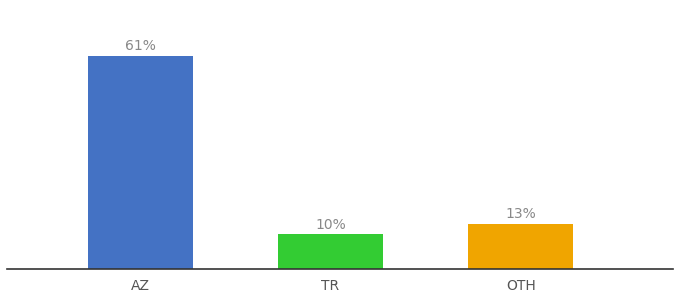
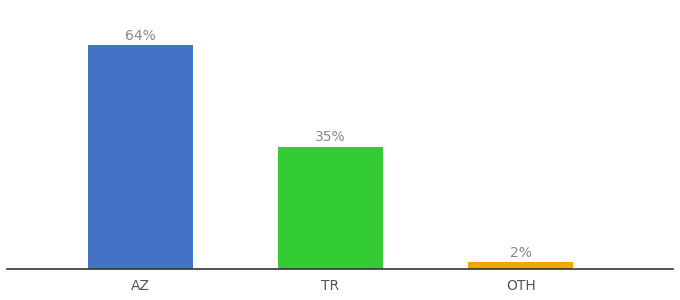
AZ: 61% -> 64%
TR: 10% -> 35%
OTH: 13% -> 2%
